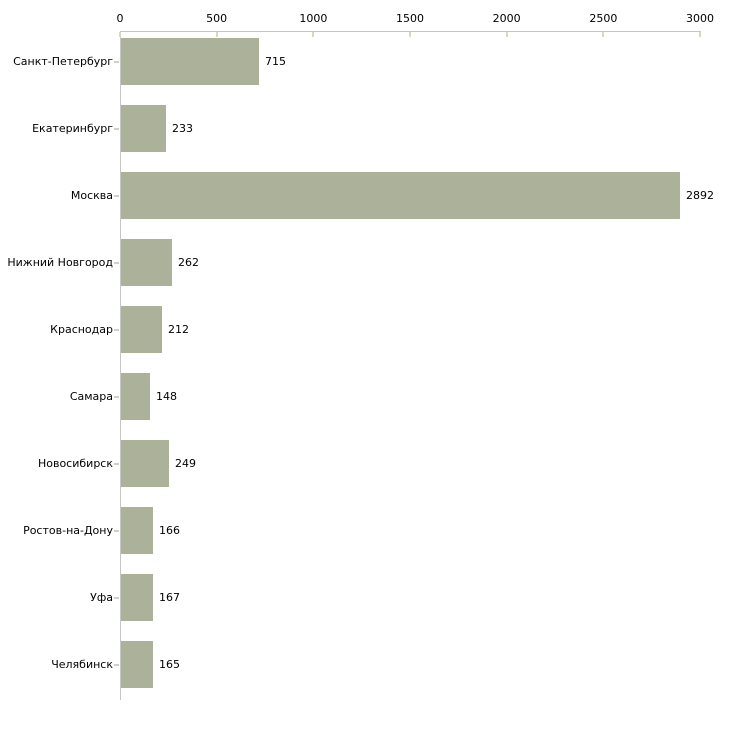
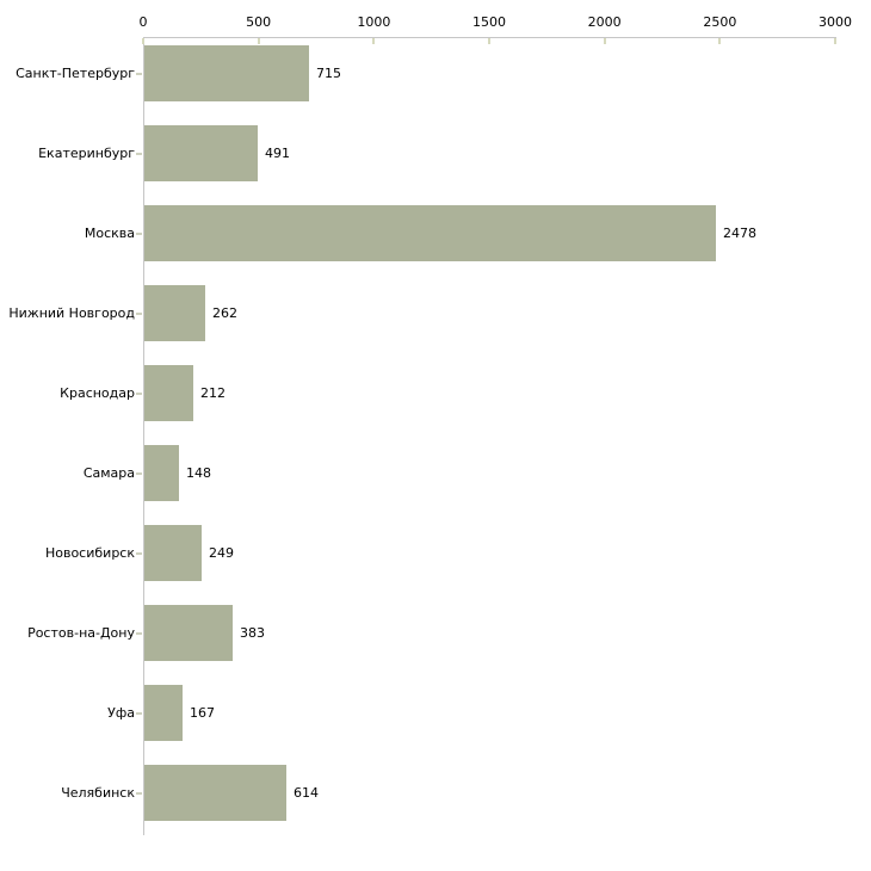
Екатеринбург: 233 -> 491
Москва: 2892 -> 2478
Ростов-на-Дону: 166 -> 383
Челябинск: 165 -> 614
